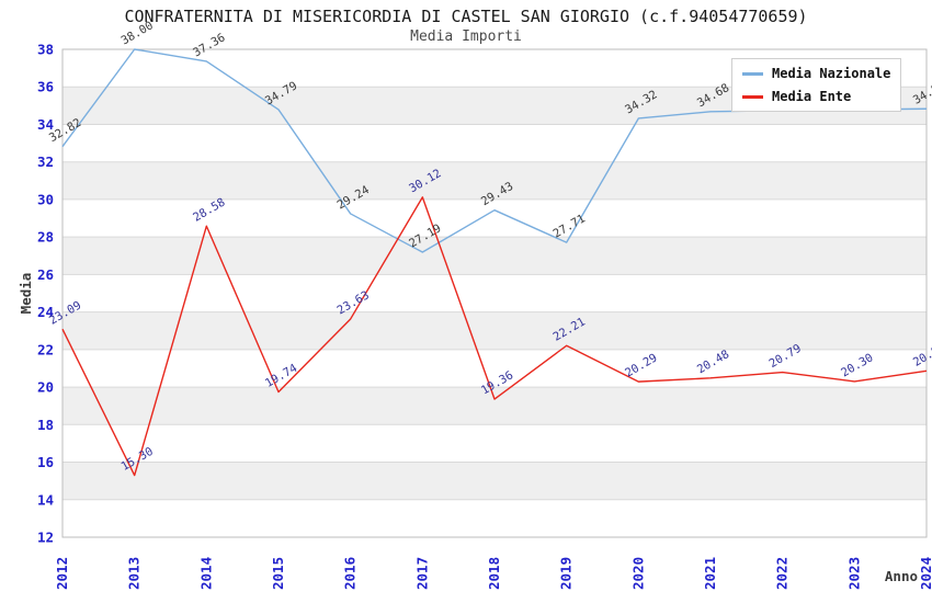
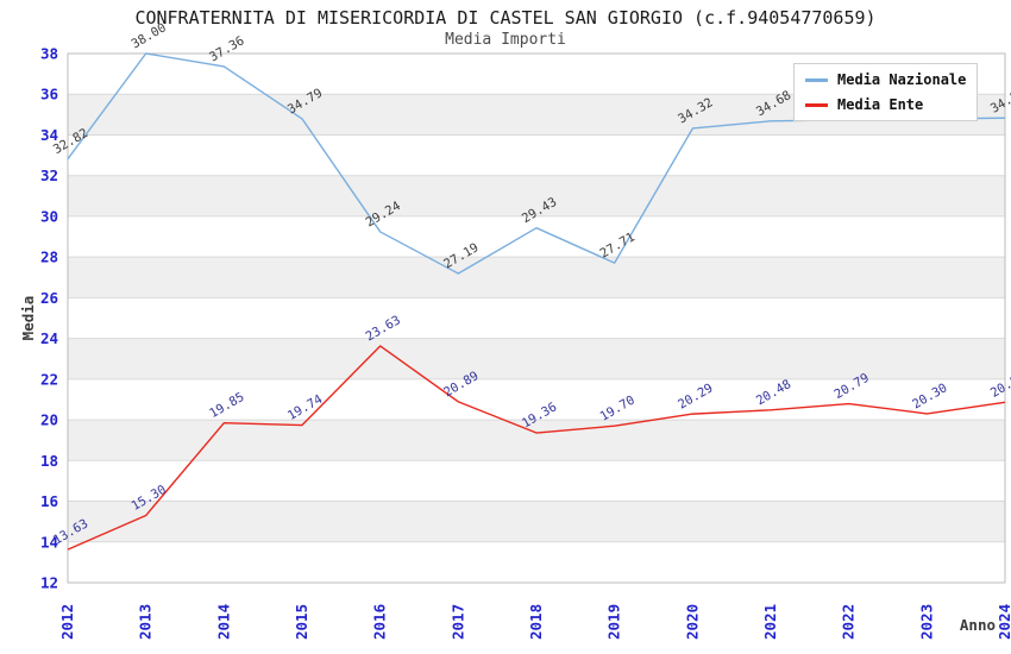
Media Ente/2012: 23.09 -> 13.63
Media Ente/2014: 28.58 -> 19.85
Media Ente/2017: 30.12 -> 20.89
Media Ente/2019: 22.21 -> 19.70
